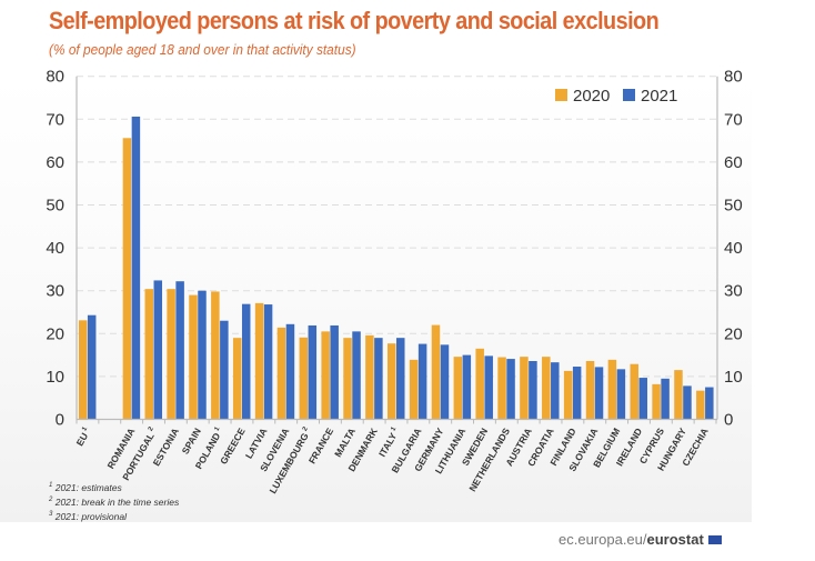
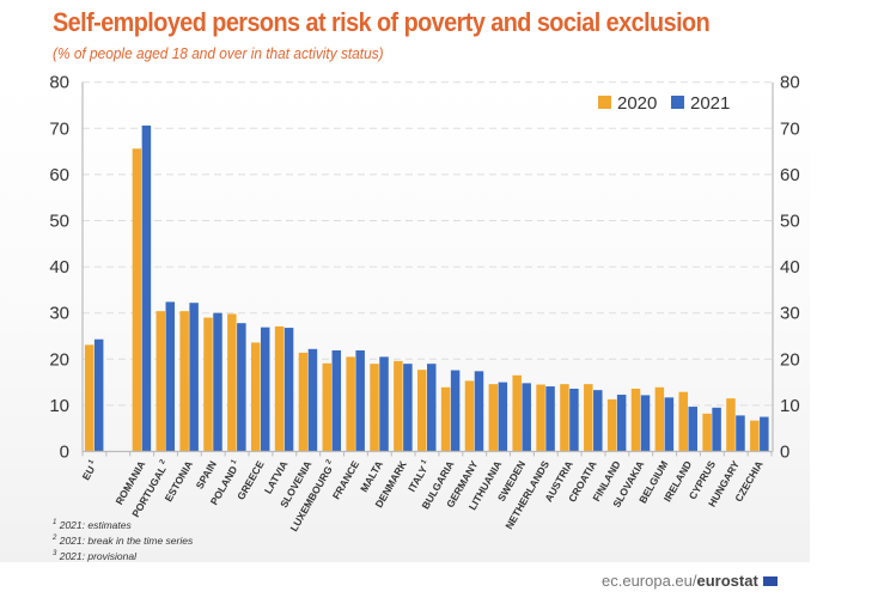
2021/Poland: 23 -> 28
2020/Greece: 19 -> 24
2020/Germany: 22 -> 15
